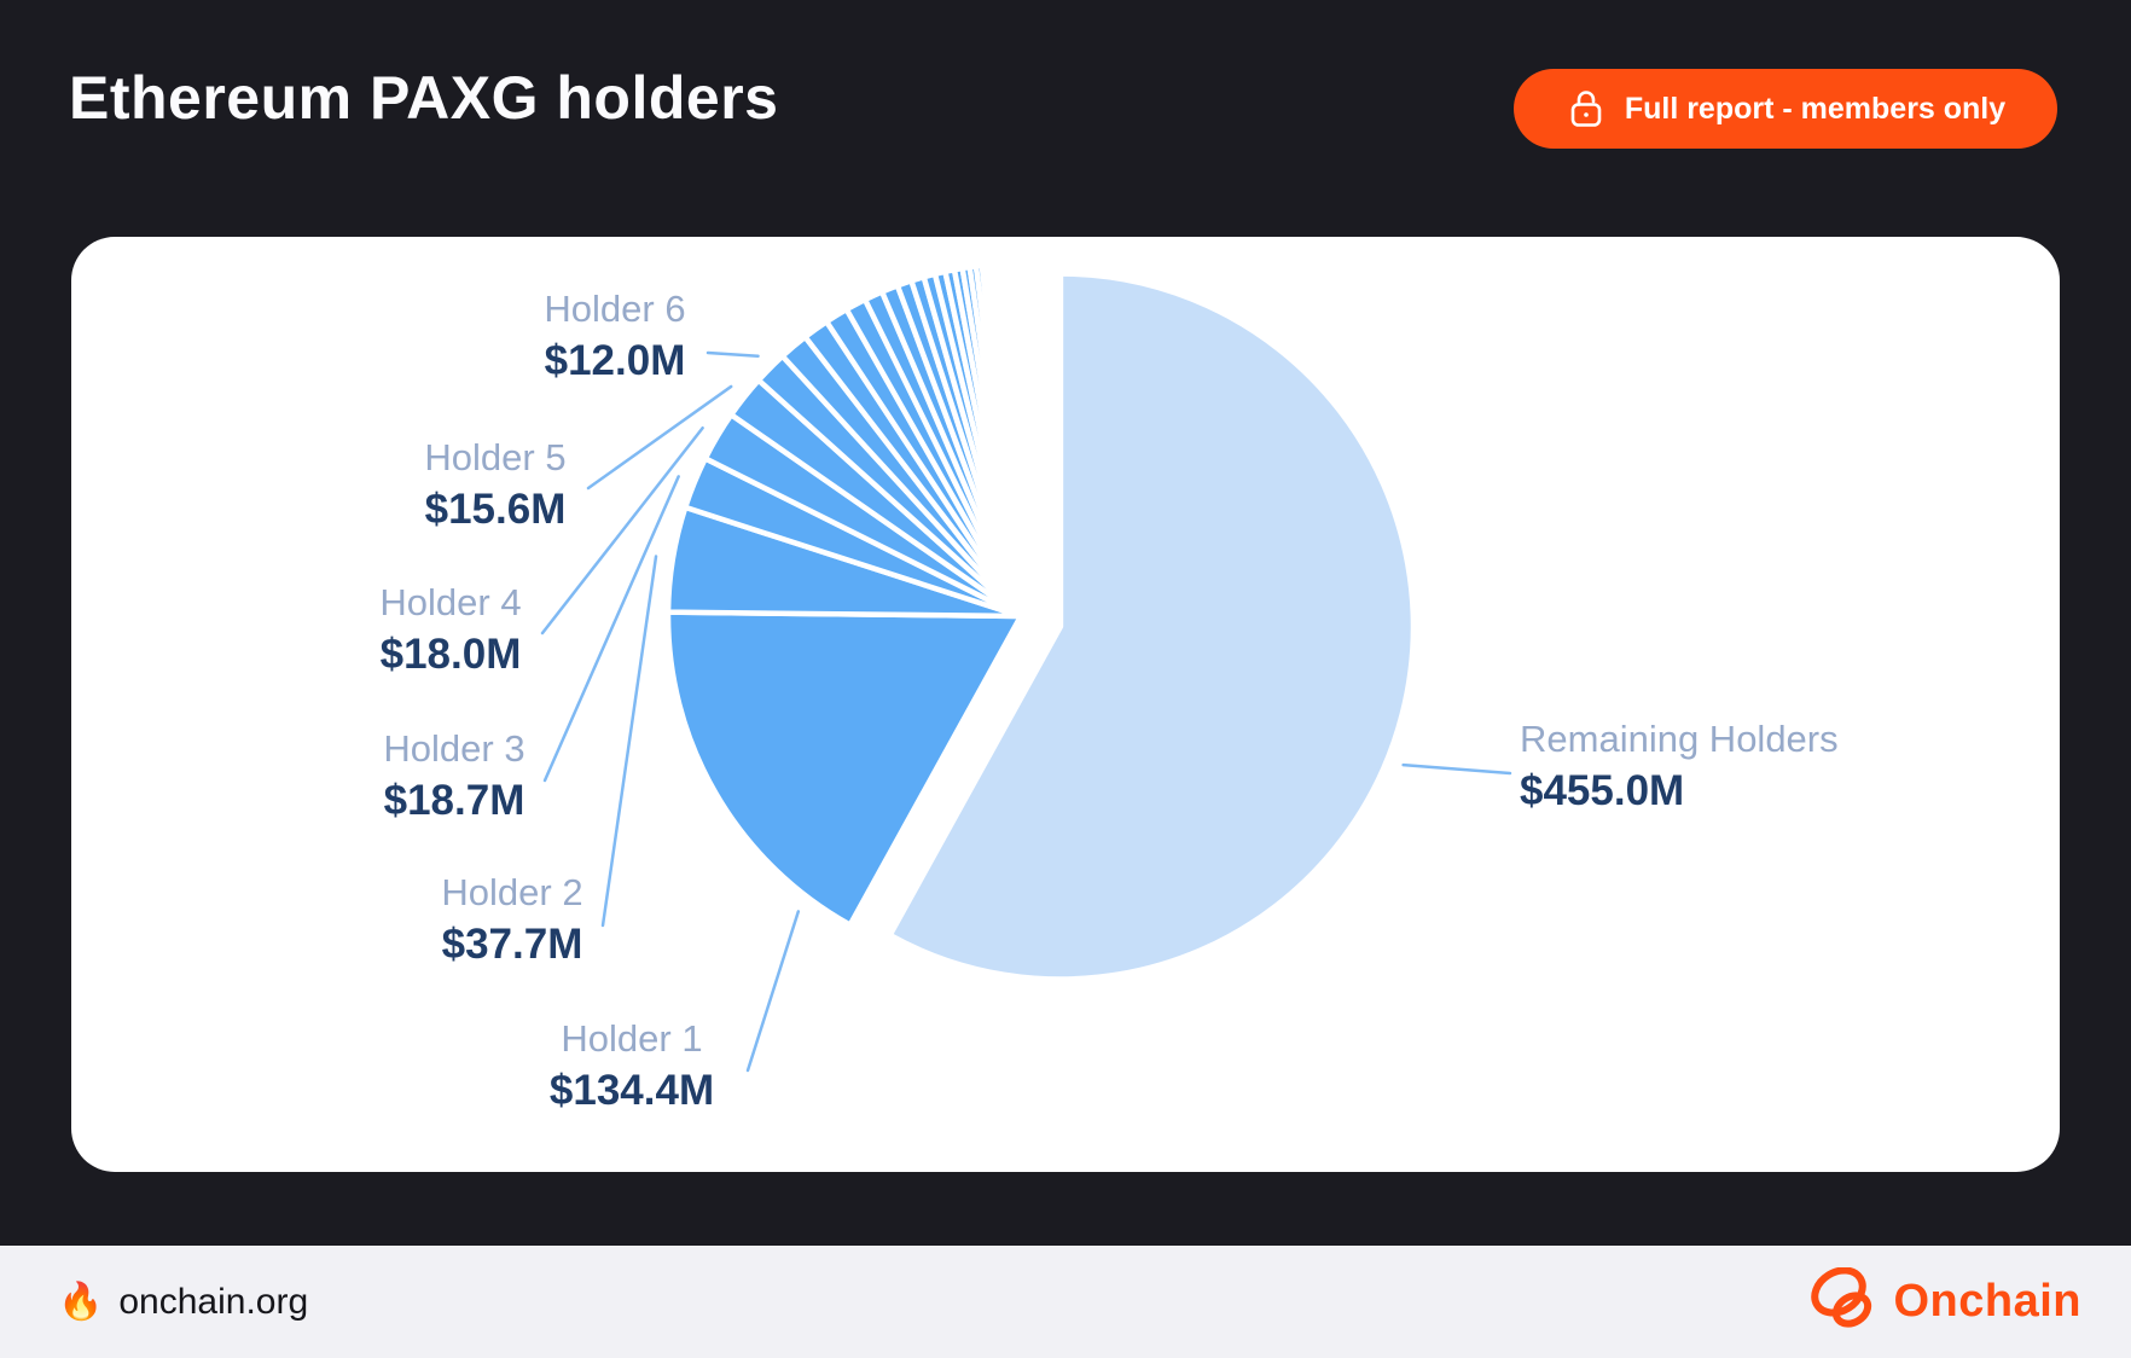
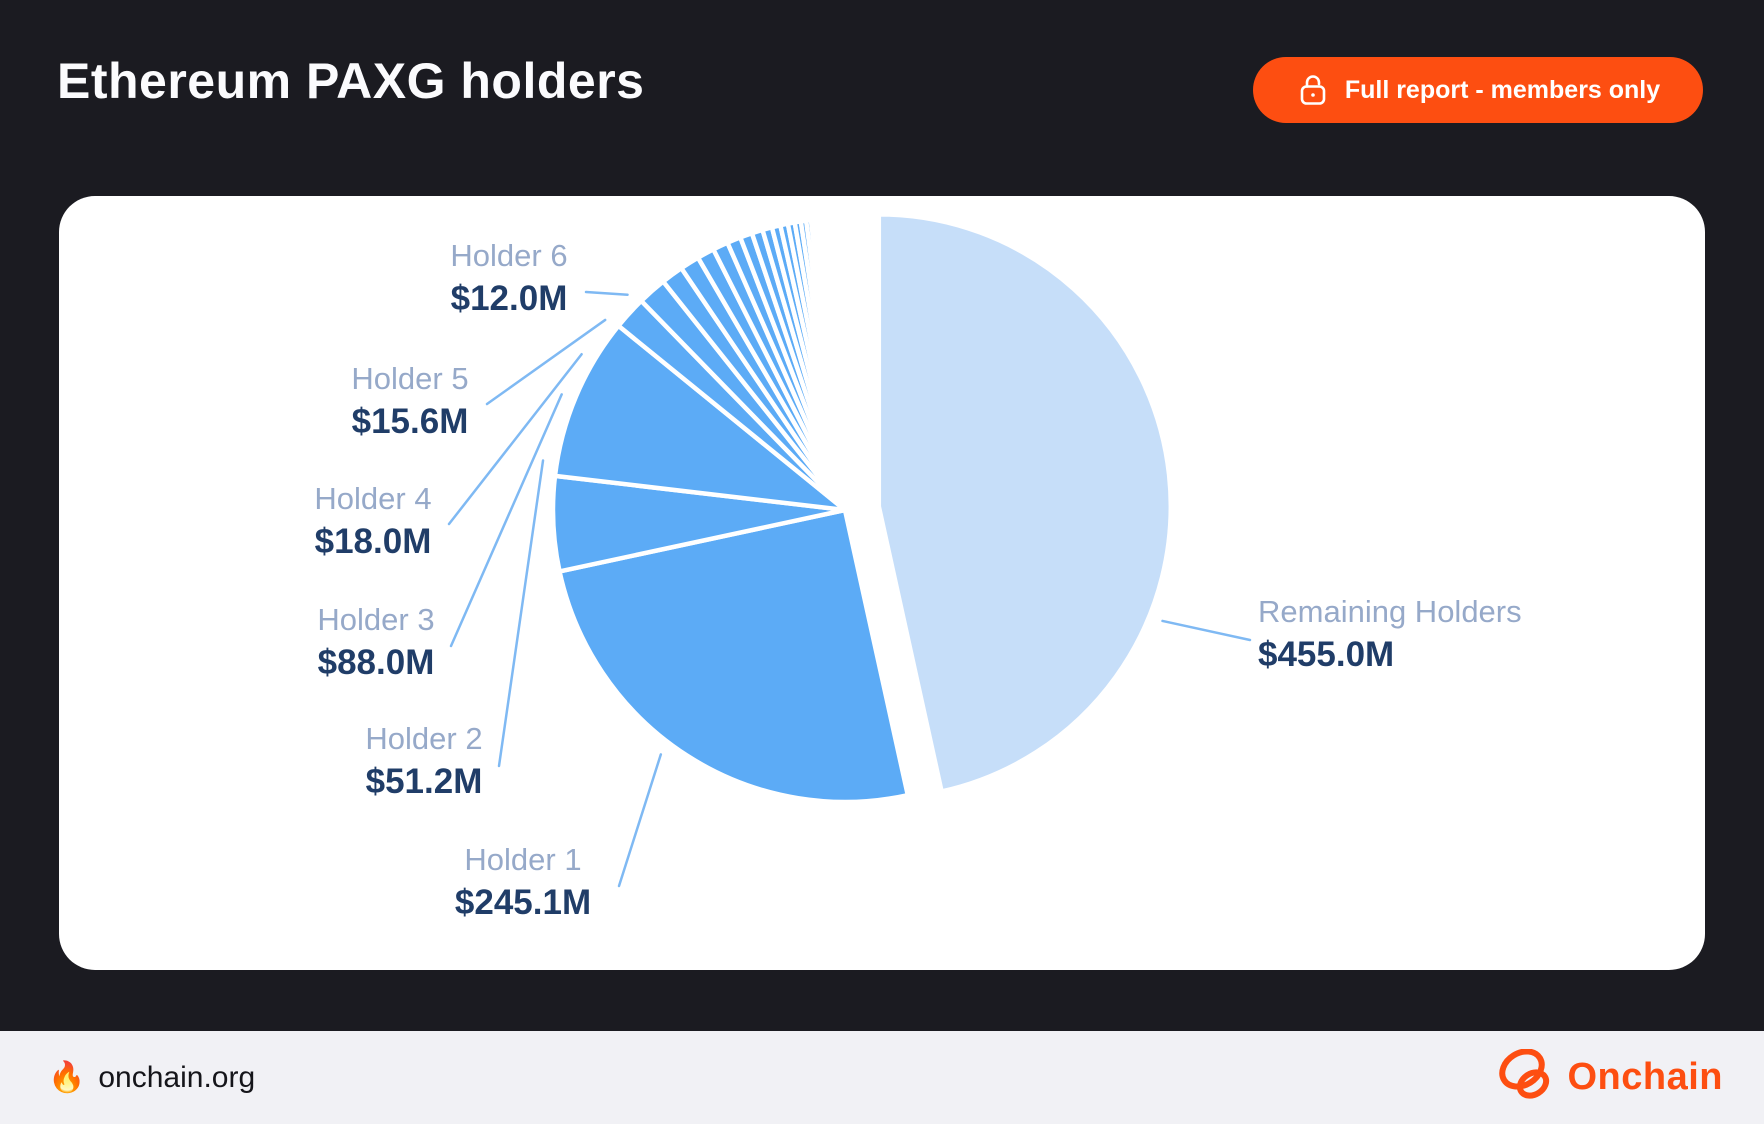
Holder 1: $134.4M -> $245.1M
Holder 2: $37.7M -> $51.2M
Holder 3: $18.7M -> $88.0M
